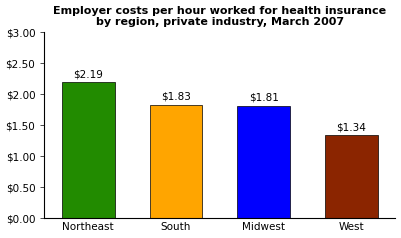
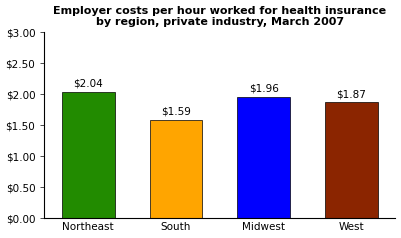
Northeast: $2.19 -> $2.04
South: $1.83 -> $1.59
Midwest: $1.81 -> $1.96
West: $1.34 -> $1.87
